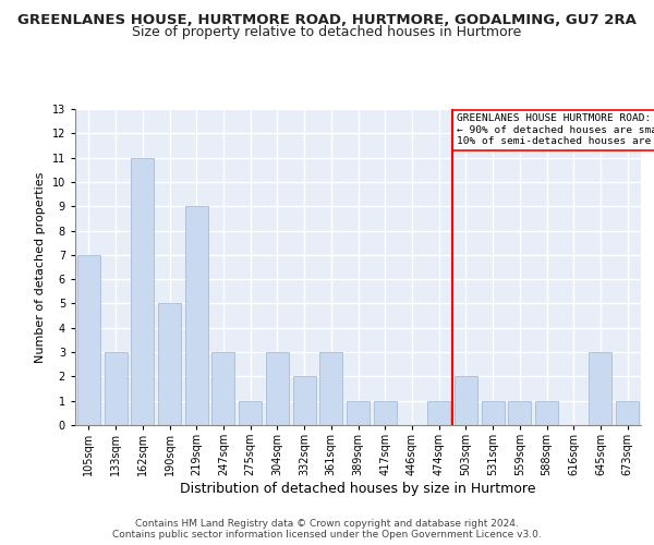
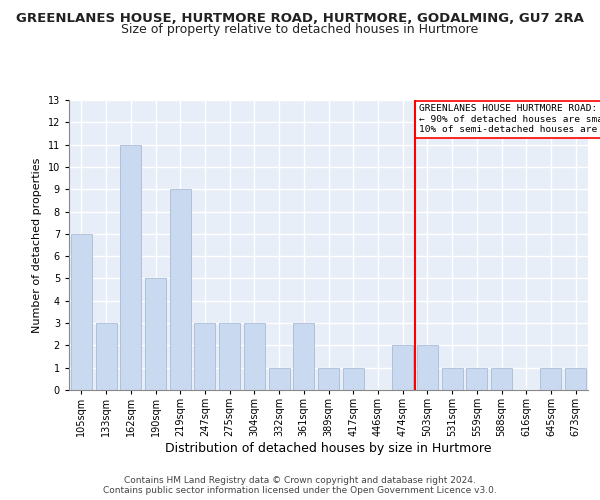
275sqm: 1 -> 3
332sqm: 2 -> 1
474sqm: 1 -> 2
645sqm: 3 -> 1
